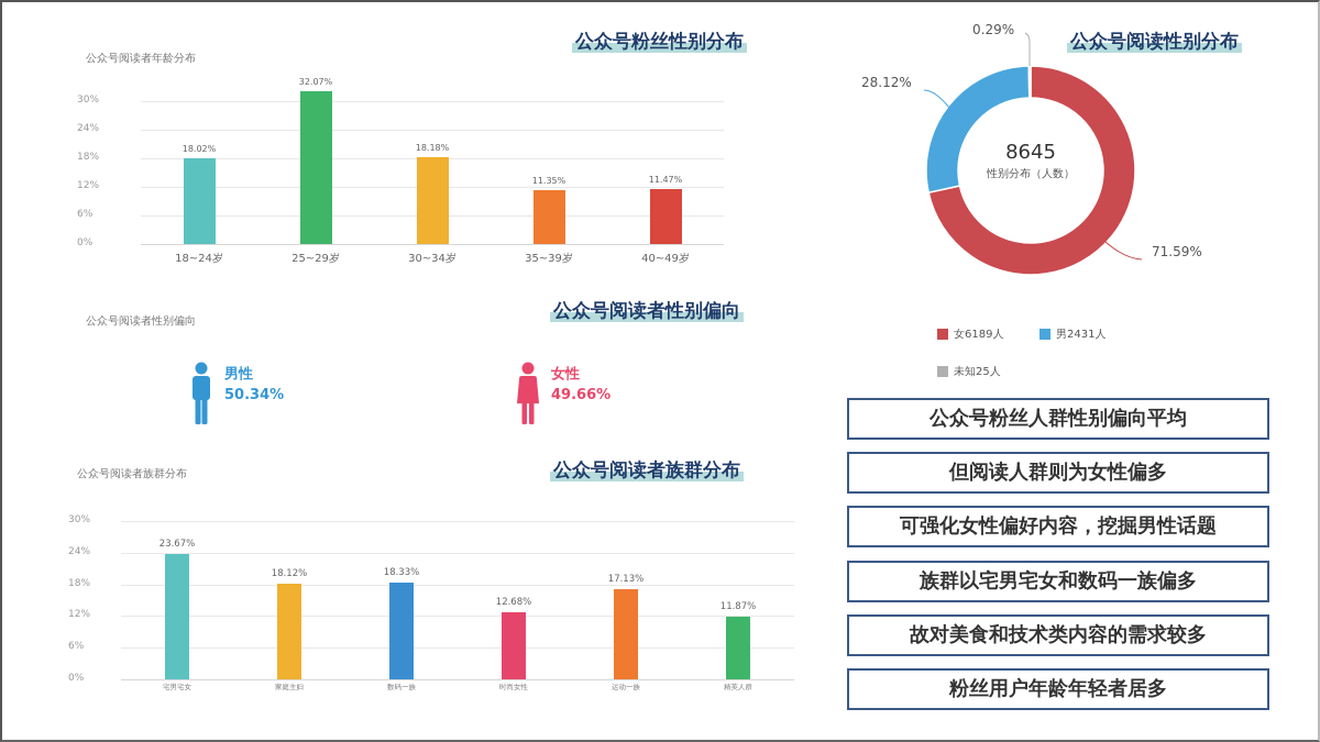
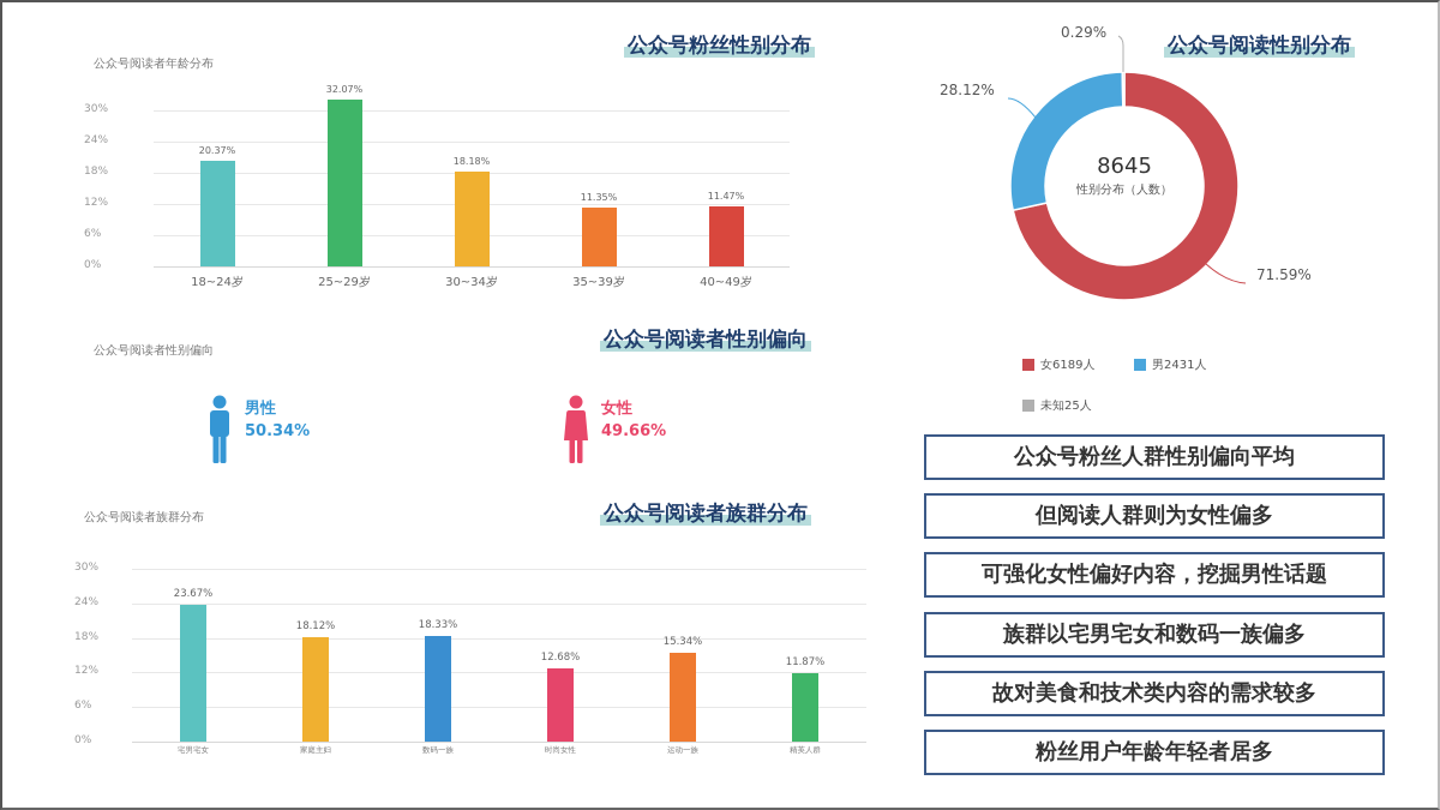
公众号阅读者年龄分布/18~24岁: 18.02% -> 20.37%
公众号阅读者族群分布/运动一族: 17.13% -> 15.34%
